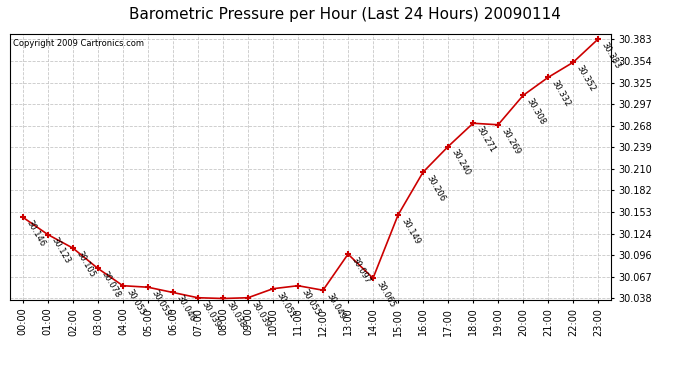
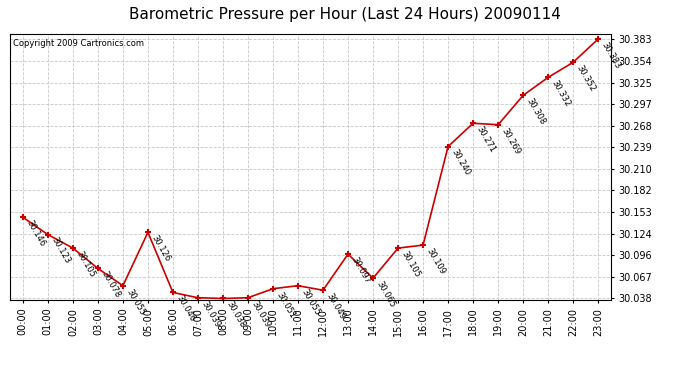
05:00: 30.053 -> 30.126
15:00: 30.149 -> 30.105
16:00: 30.206 -> 30.109
